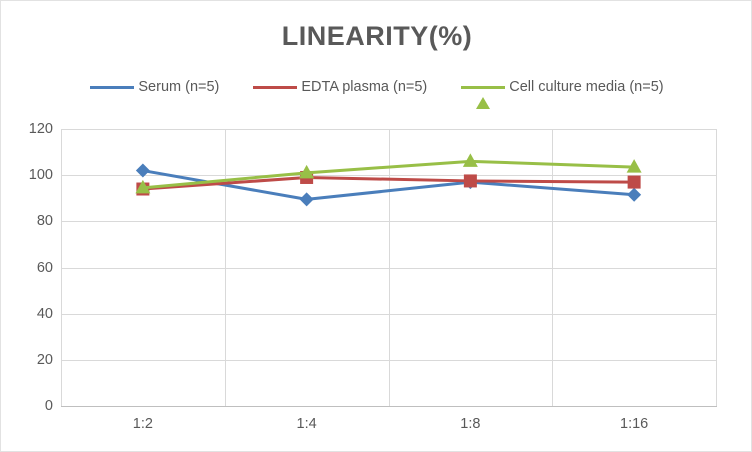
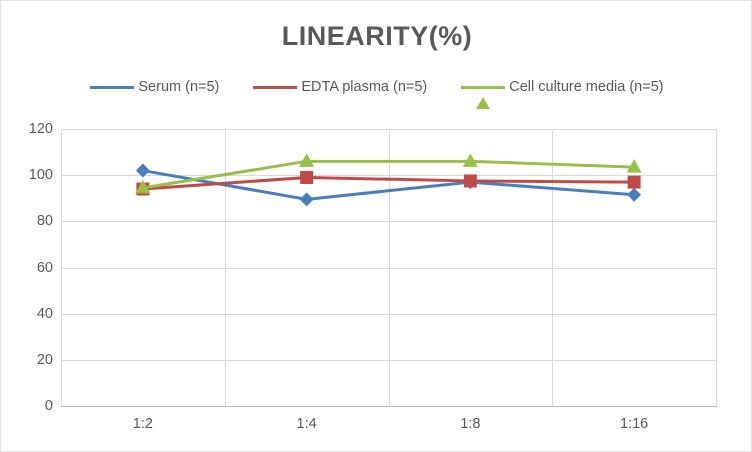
Cell culture media (n=5)/1:4: 101 -> 106
